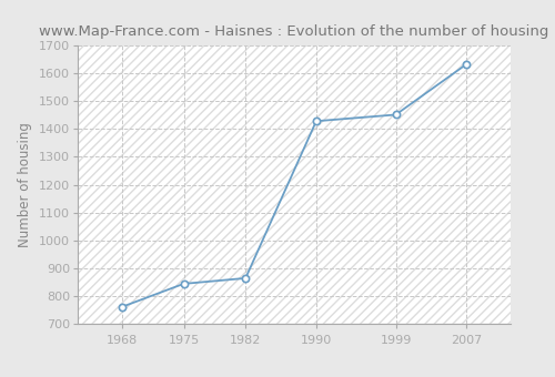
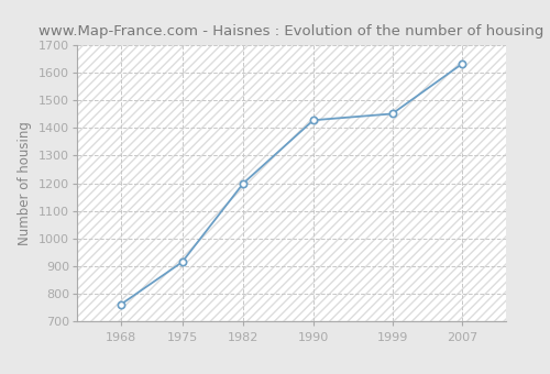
1975: 845 -> 915
1982: 865 -> 1200
